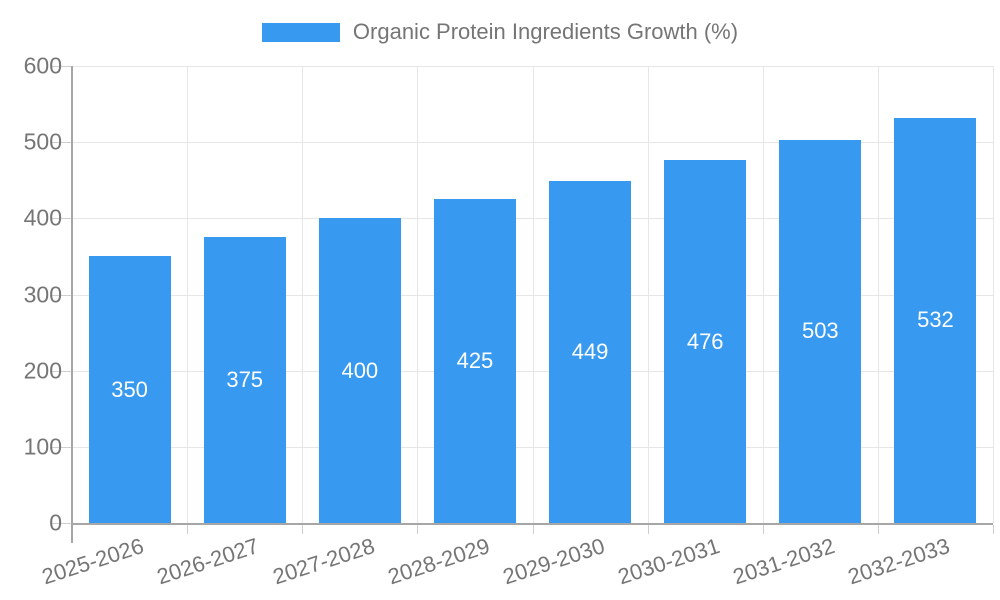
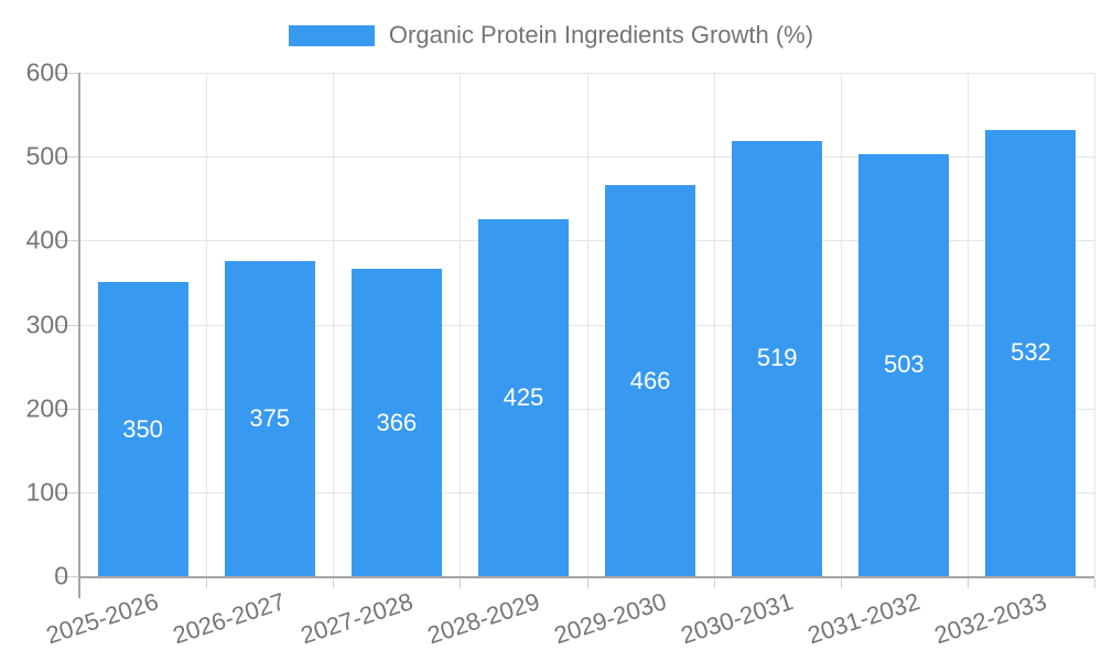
2027-2028: 400 -> 366
2029-2030: 449 -> 466
2030-2031: 476 -> 519
